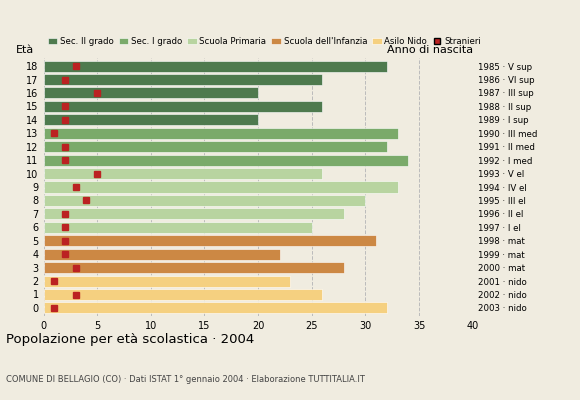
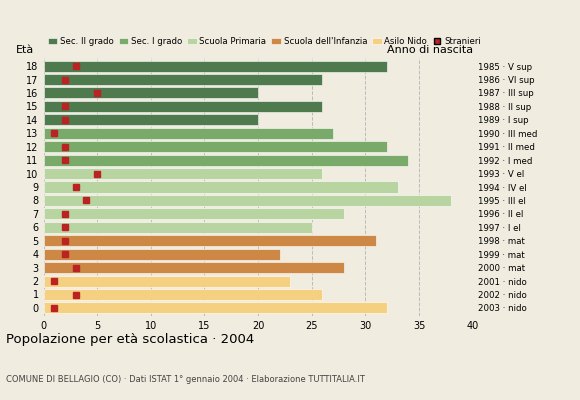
13: 33 -> 27
8: 30 -> 38
